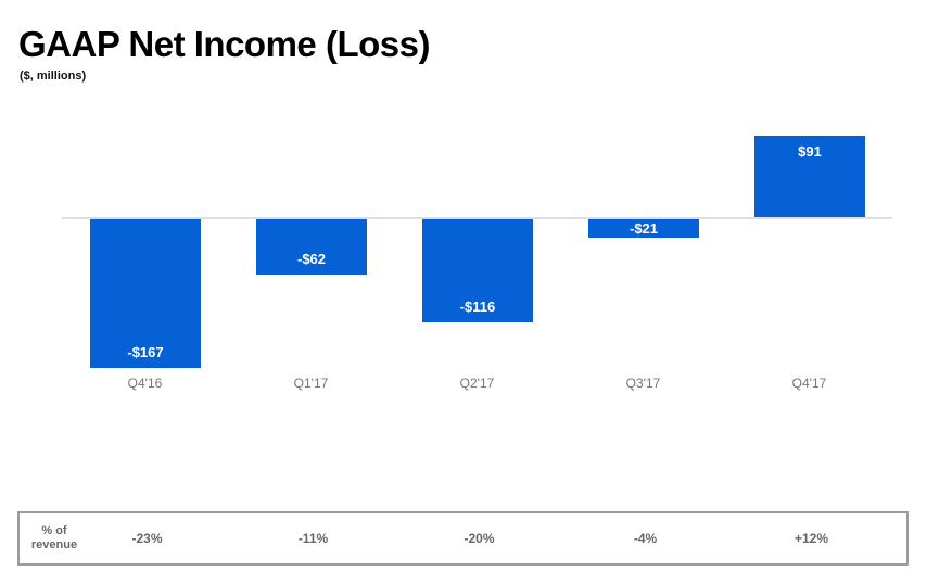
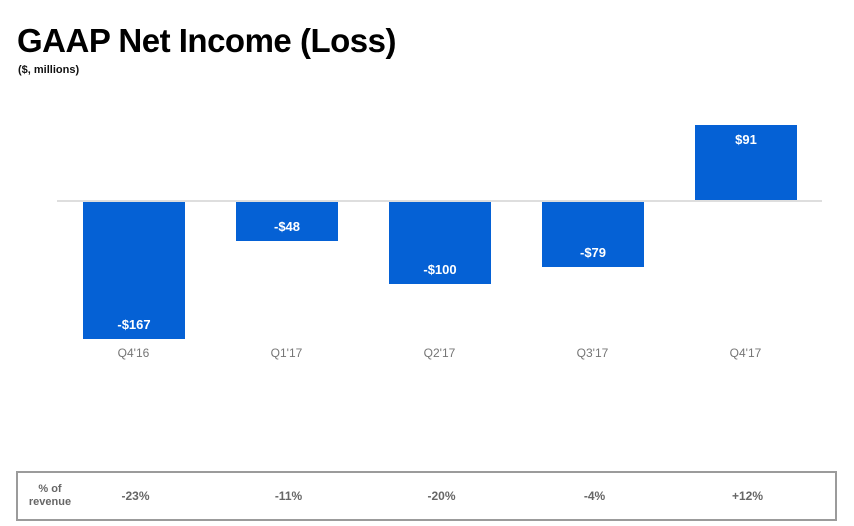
Q1'17: -$62 -> -$48
Q2'17: -$116 -> -$100
Q3'17: -$21 -> -$79
